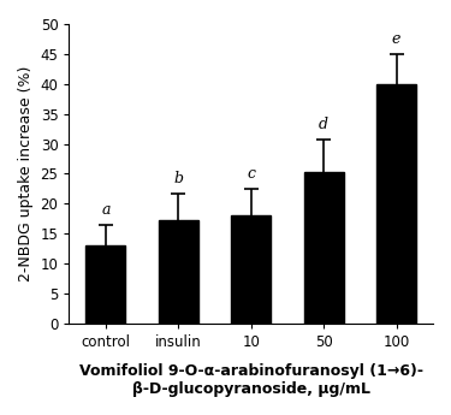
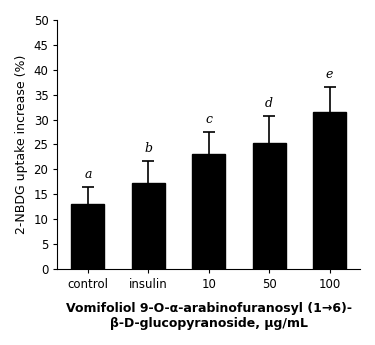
10: 18.0 -> 23.0
100: 40.0 -> 31.5
